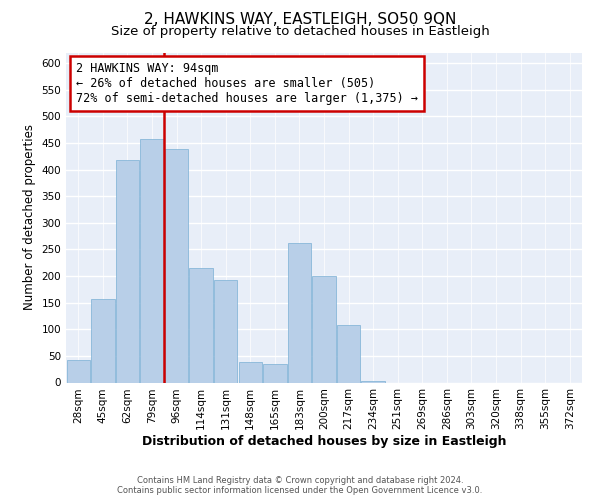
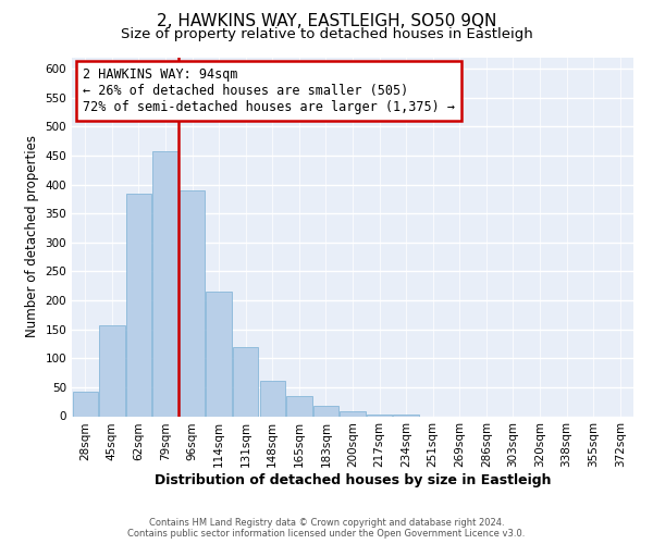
62sqm: 418 -> 385
96sqm: 438 -> 390
131sqm: 192 -> 120
148sqm: 38 -> 62
183sqm: 262 -> 18
200sqm: 200 -> 8
217sqm: 108 -> 3
